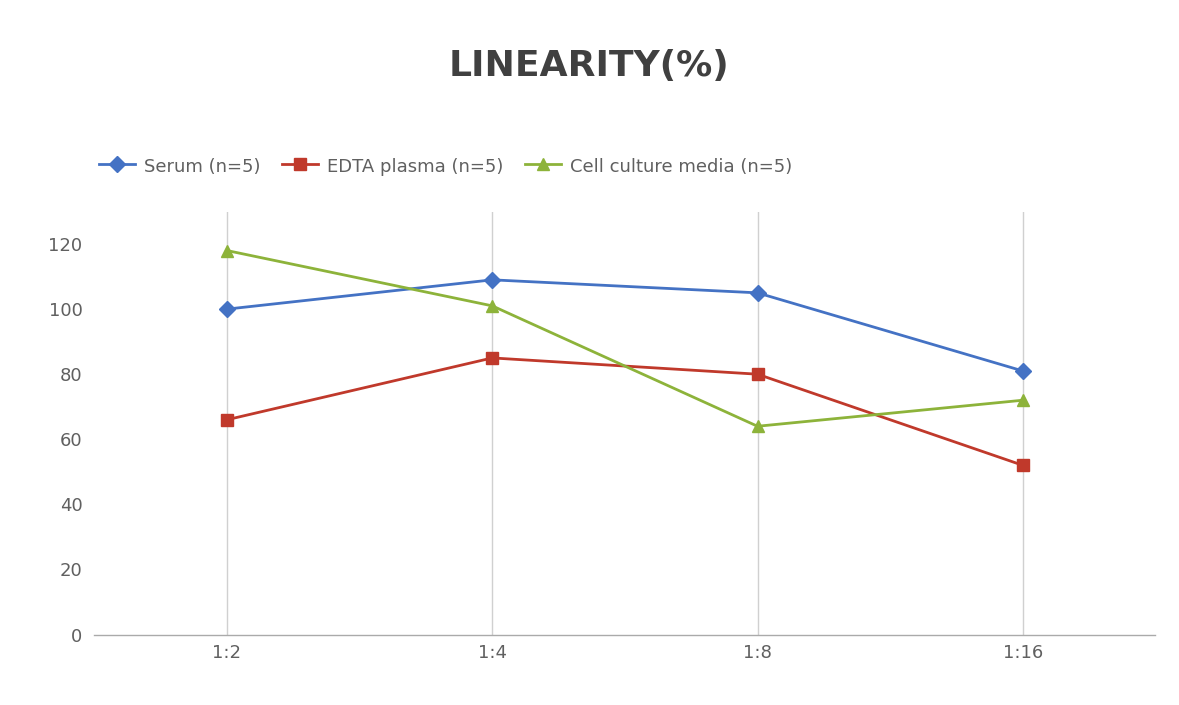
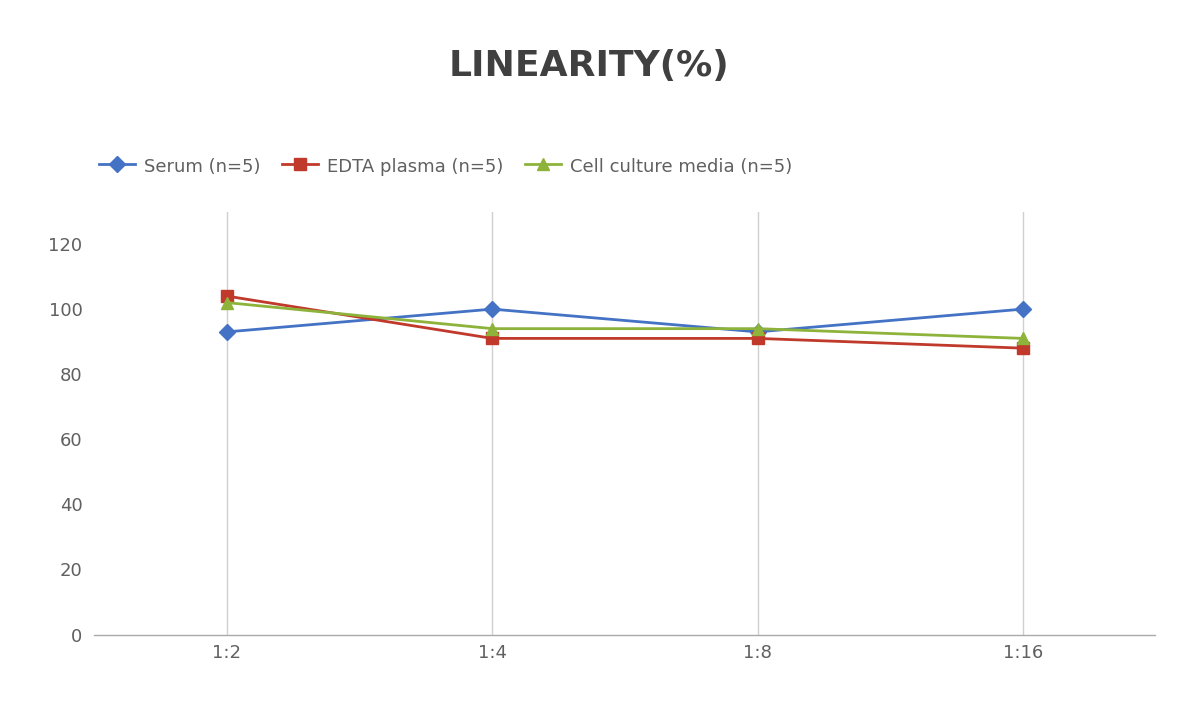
Serum (n=5)/1:2: 100 -> 93
EDTA plasma (n=5)/1:2: 66 -> 104
Cell culture media (n=5)/1:2: 118 -> 102
Serum (n=5)/1:4: 109 -> 100
EDTA plasma (n=5)/1:4: 85 -> 91
Cell culture media (n=5)/1:4: 101 -> 94
Serum (n=5)/1:8: 105 -> 93
EDTA plasma (n=5)/1:8: 80 -> 91
Cell culture media (n=5)/1:8: 64 -> 94
Serum (n=5)/1:16: 81 -> 100
EDTA plasma (n=5)/1:16: 52 -> 88
Cell culture media (n=5)/1:16: 72 -> 91
